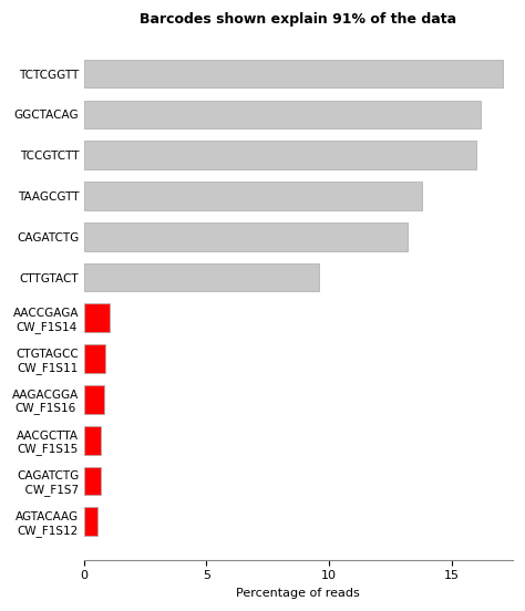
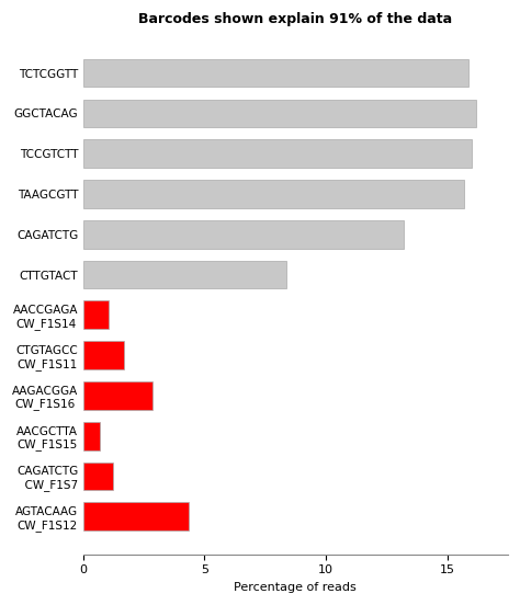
TCTCGGTT: 17.10 -> 15.90
TAAGCGTT: 13.80 -> 15.70
CTTGTACT: 9.60 -> 8.40
CTGTAGCC CW_F1S11: 0.90 -> 1.70
AAGACGGA CW_F1S16: 0.85 -> 2.85
CAGATCTG CW_F1S7: 0.68 -> 1.25
AGTACAAG CW_F1S12: 0.55 -> 4.35
